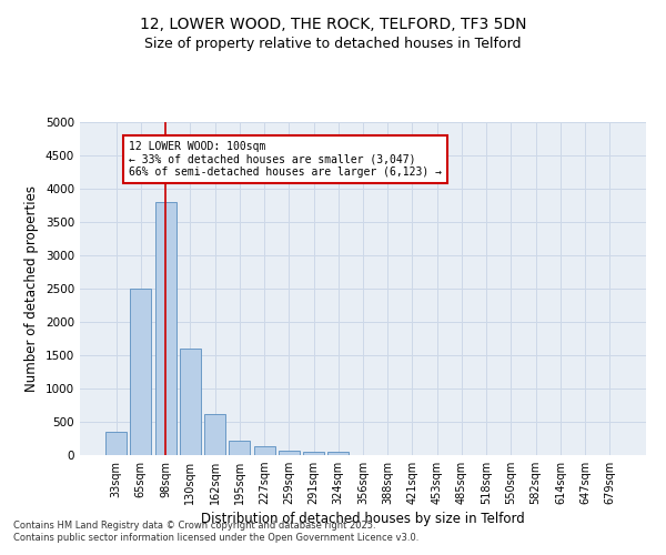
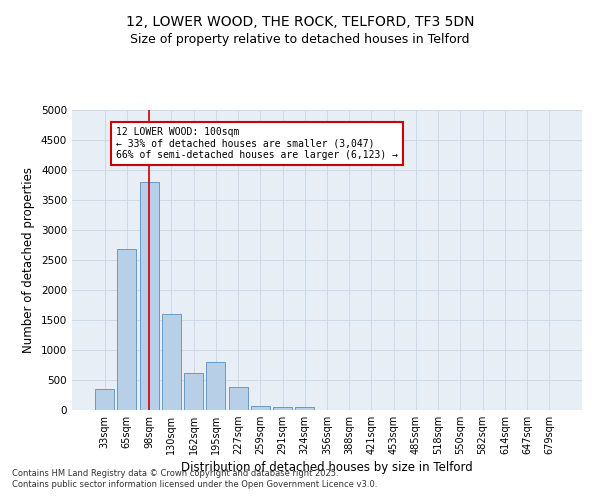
65sqm: 2500 -> 2680
195sqm: 220 -> 800
227sqm: 130 -> 380
